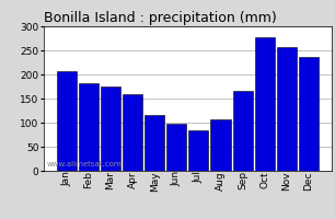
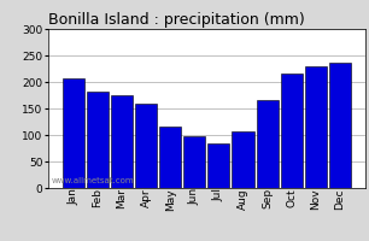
Oct: 277 -> 215
Nov: 257 -> 230
